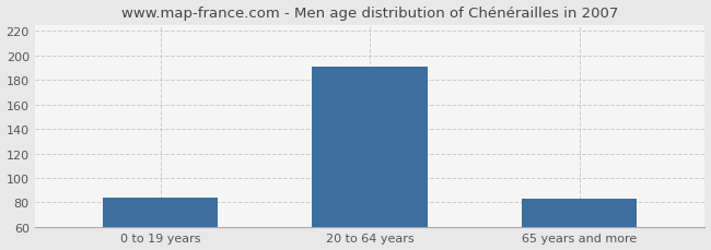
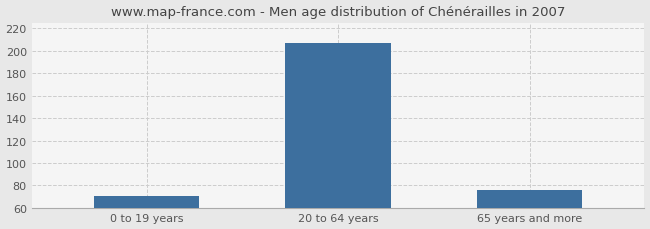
0 to 19 years: 84 -> 71
20 to 64 years: 191 -> 207
65 years and more: 83 -> 76
